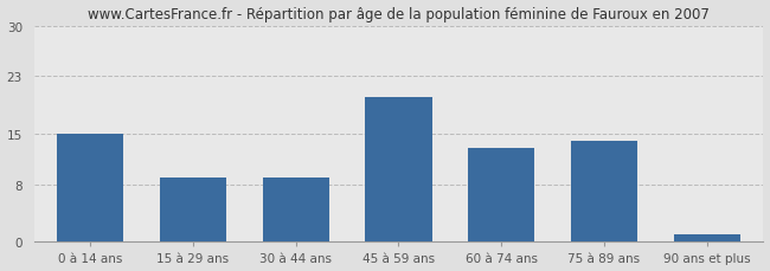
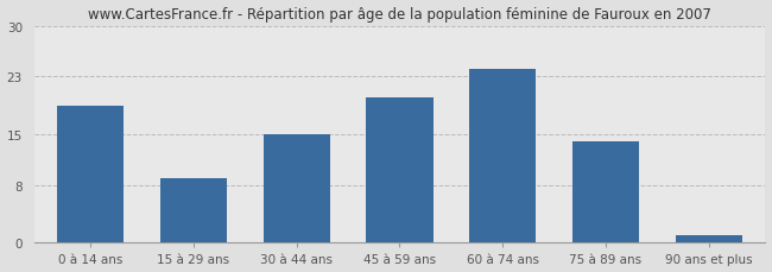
0 à 14 ans: 15 -> 19
30 à 44 ans: 9 -> 15
60 à 74 ans: 13 -> 24
